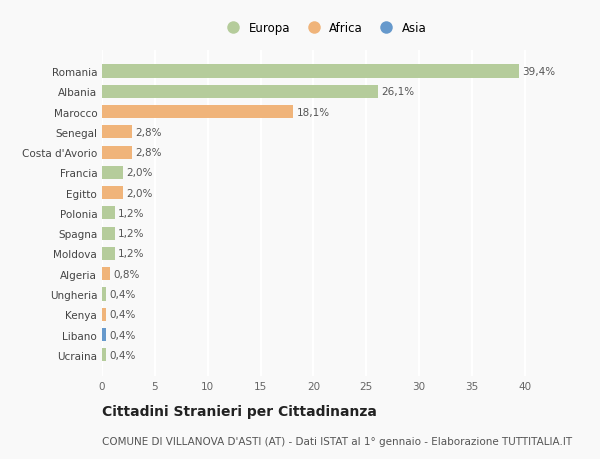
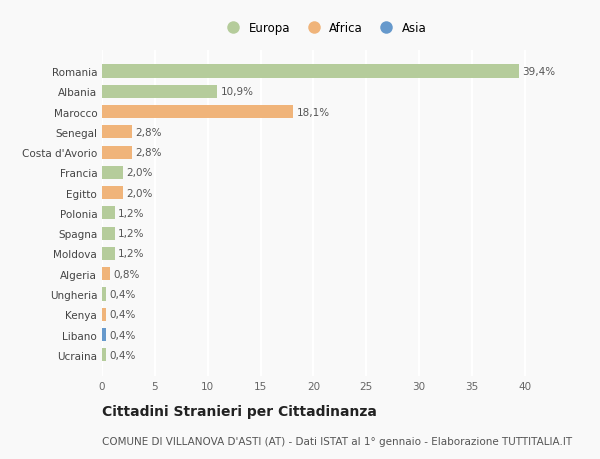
Albania: 26,1% -> 10,9%
